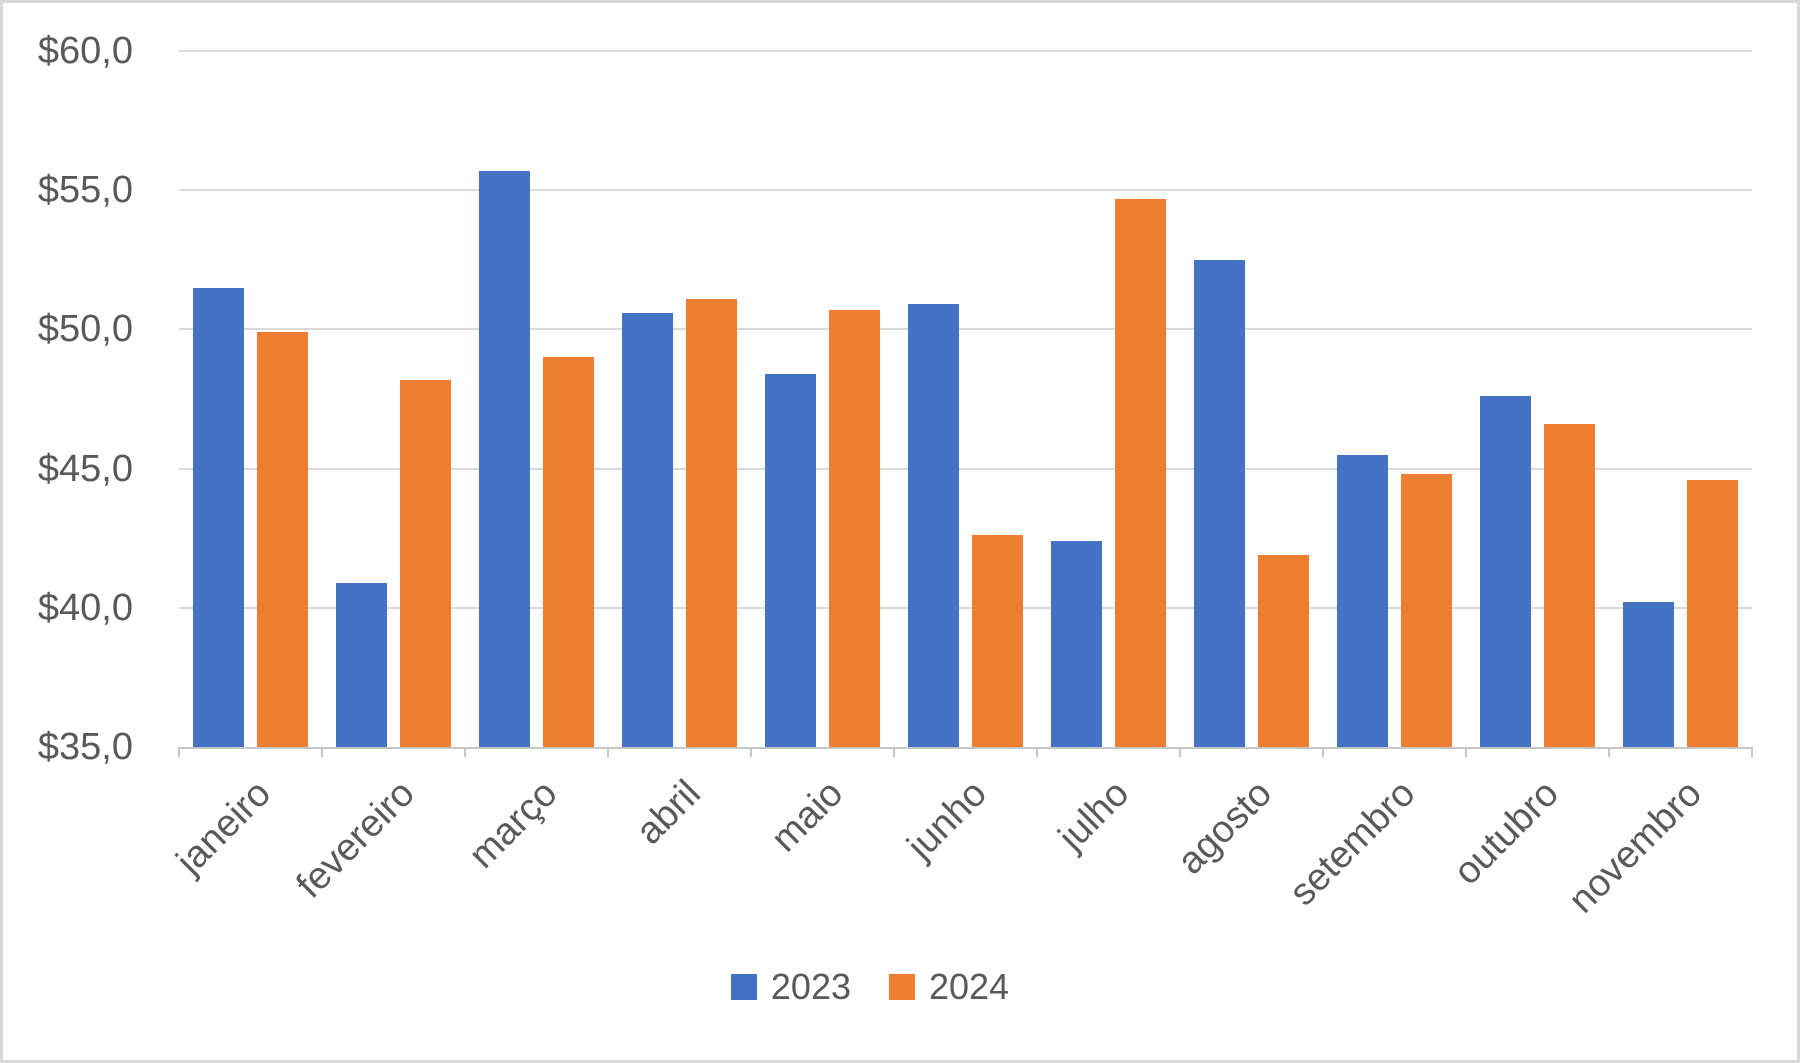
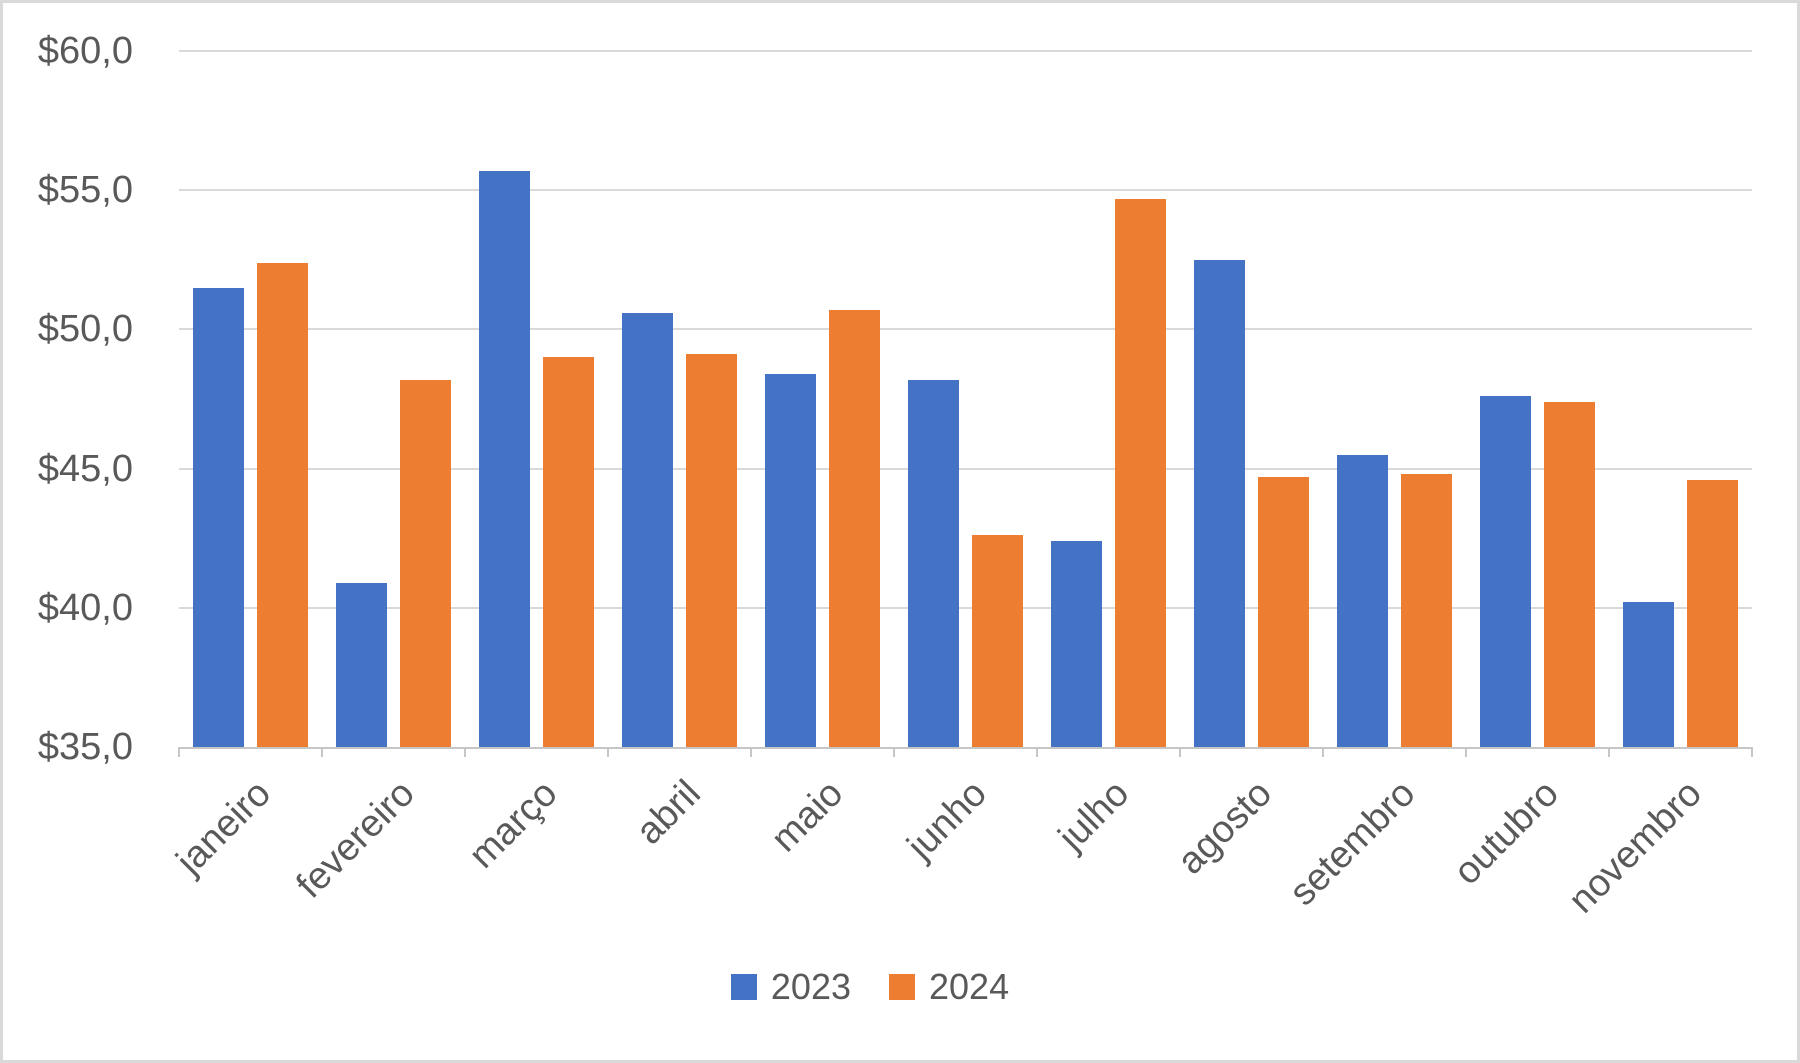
2024/janeiro: $49,9 -> $52,4
2024/abril: $51,1 -> $49,1
2023/junho: $50,9 -> $48,2
2024/agosto: $41,9 -> $44,7
2024/outubro: $46,6 -> $47,4
